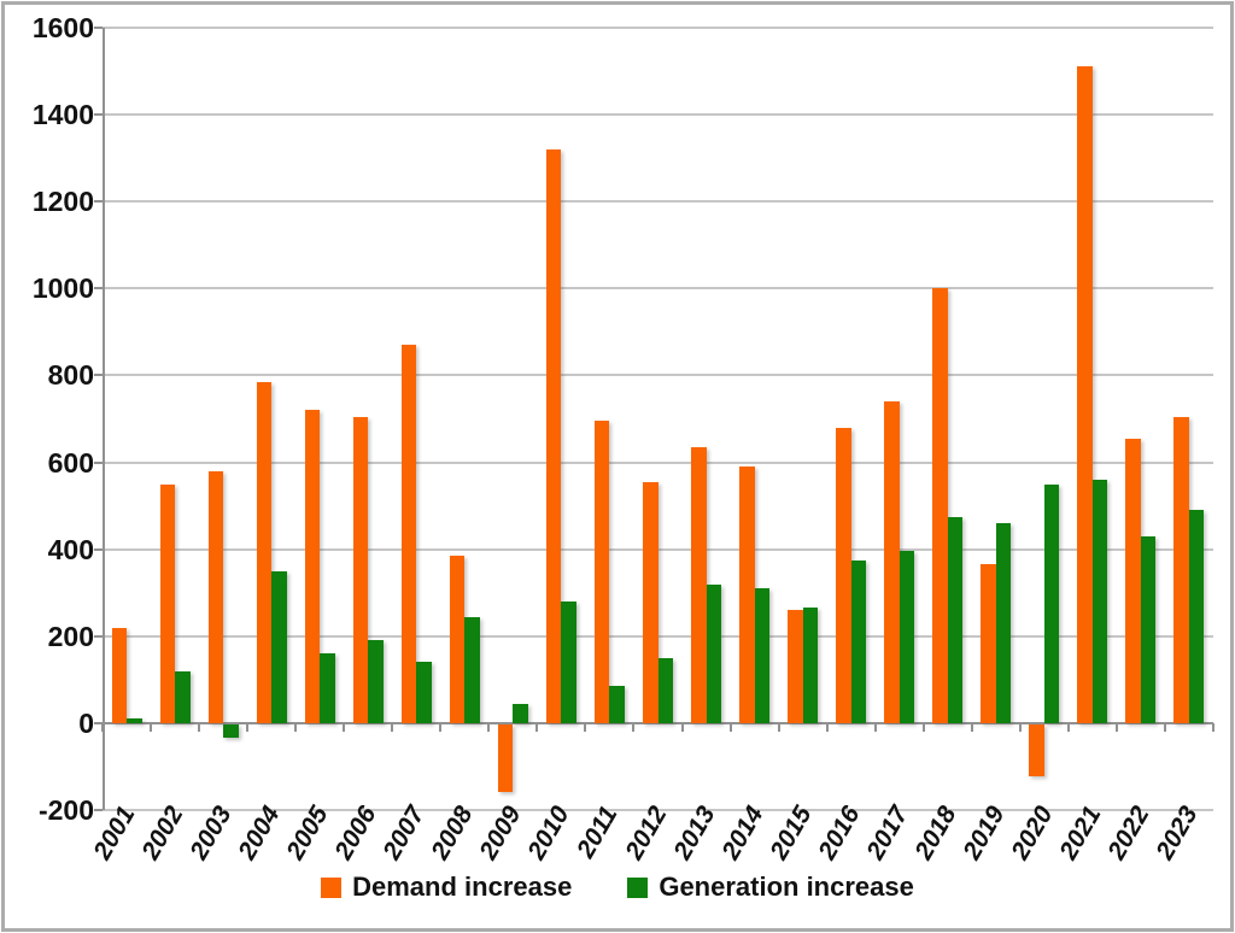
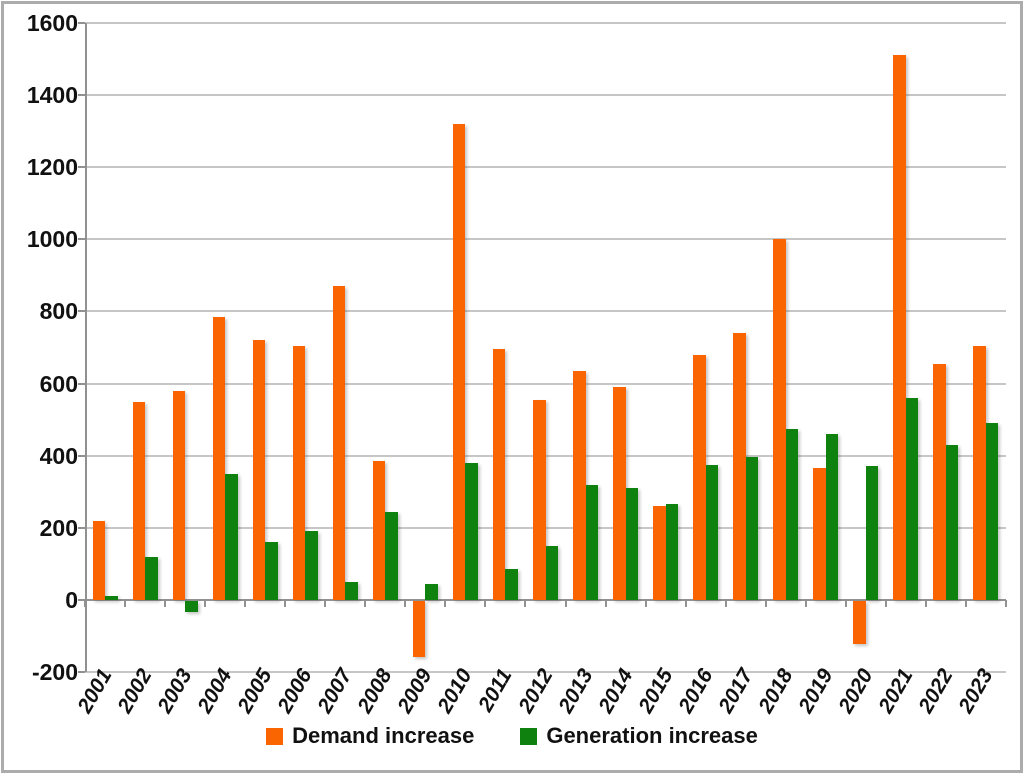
Generation increase/2007: 140 -> 50
Generation increase/2010: 280 -> 380
Generation increase/2020: 550 -> 370
